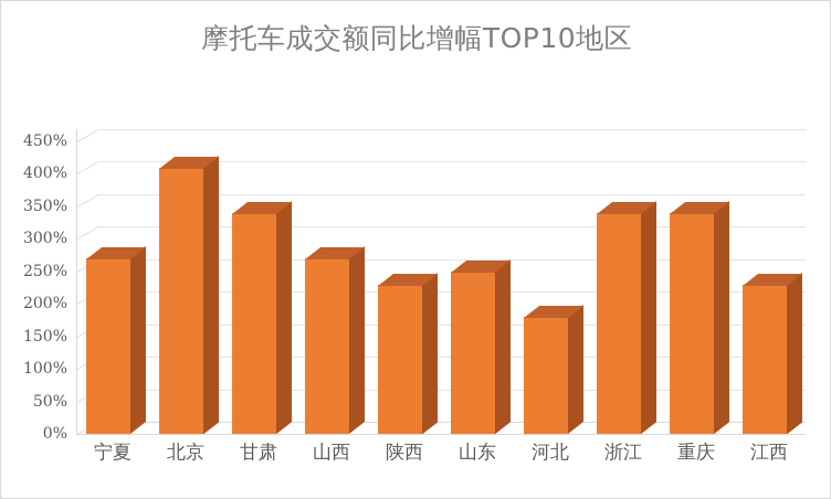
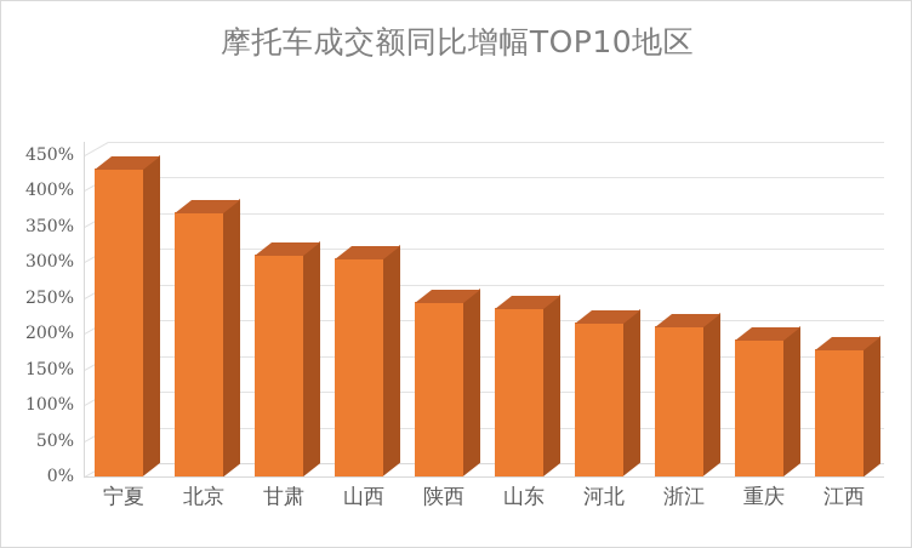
宁夏: 270% -> 430%
北京: 410% -> 370%
甘肃: 340% -> 310%
山西: 270% -> 300%
陕西: 230% -> 240%
山东: 250% -> 240%
河北: 180% -> 220%
浙江: 340% -> 210%
重庆: 340% -> 190%
江西: 230% -> 180%
